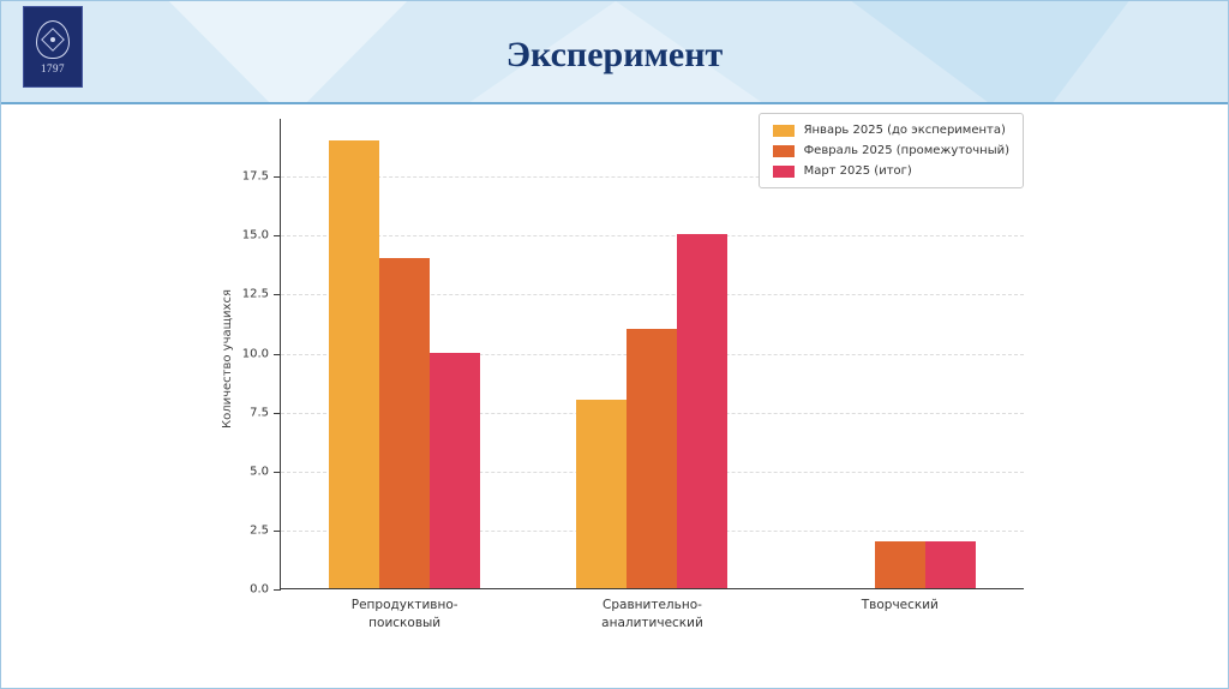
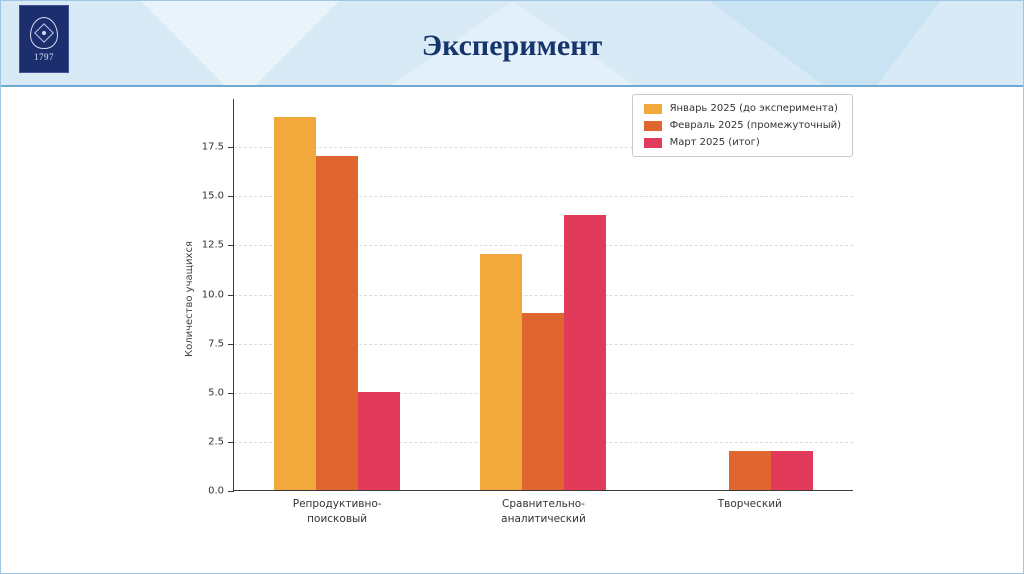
Февраль 2025 (промежуточный)/Репродуктивно- поисковый: 14 -> 17
Март 2025 (итог)/Репродуктивно- поисковый: 10 -> 5
Январь 2025 (до эксперимента)/Сравнительно- аналитический: 8 -> 12
Февраль 2025 (промежуточный)/Сравнительно- аналитический: 11 -> 9
Март 2025 (итог)/Сравнительно- аналитический: 15 -> 14
